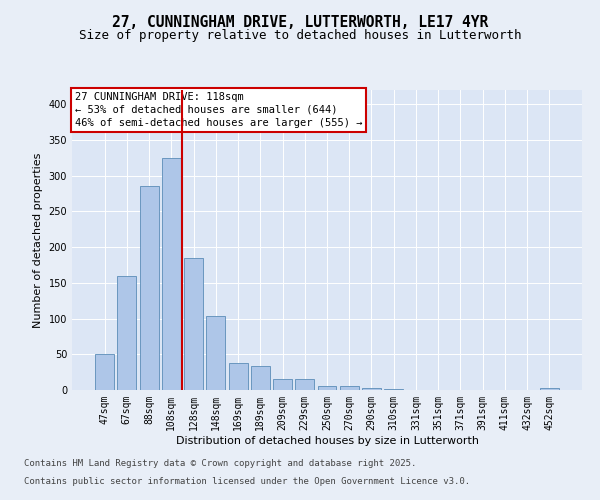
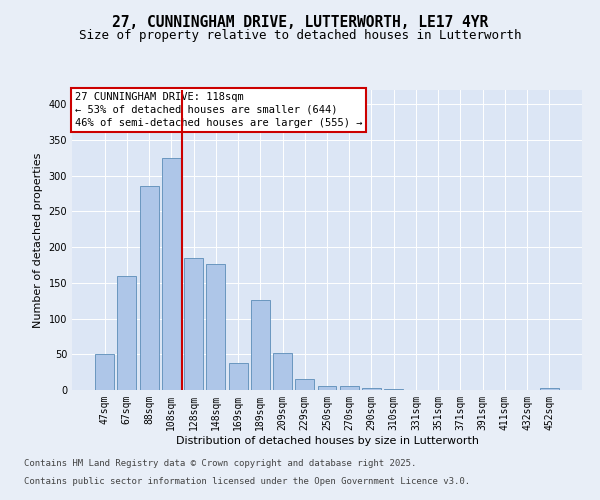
148sqm: 103 -> 176
189sqm: 33 -> 126
209sqm: 15 -> 52
